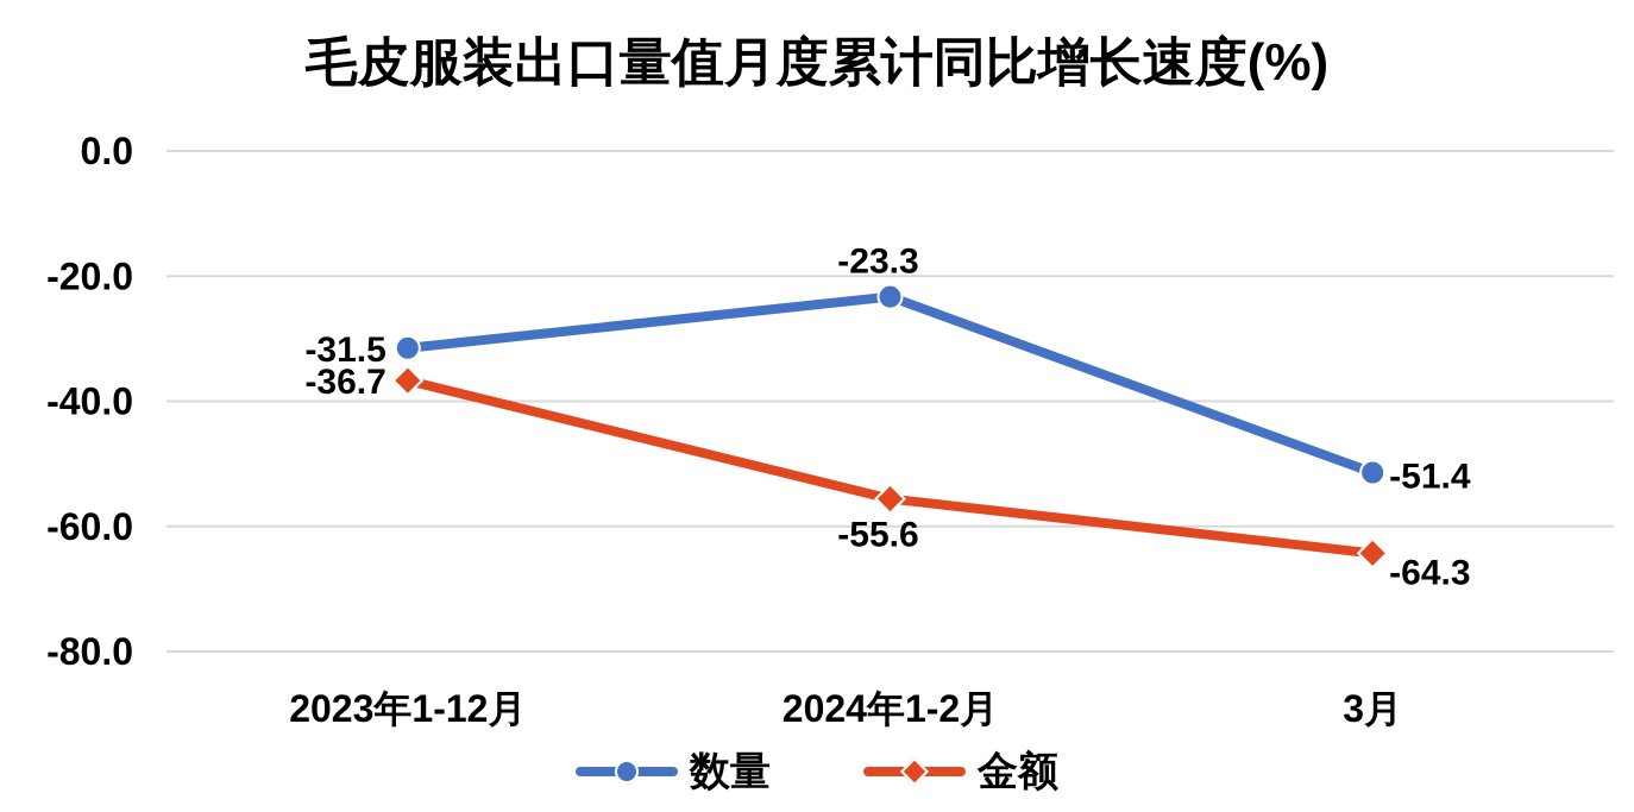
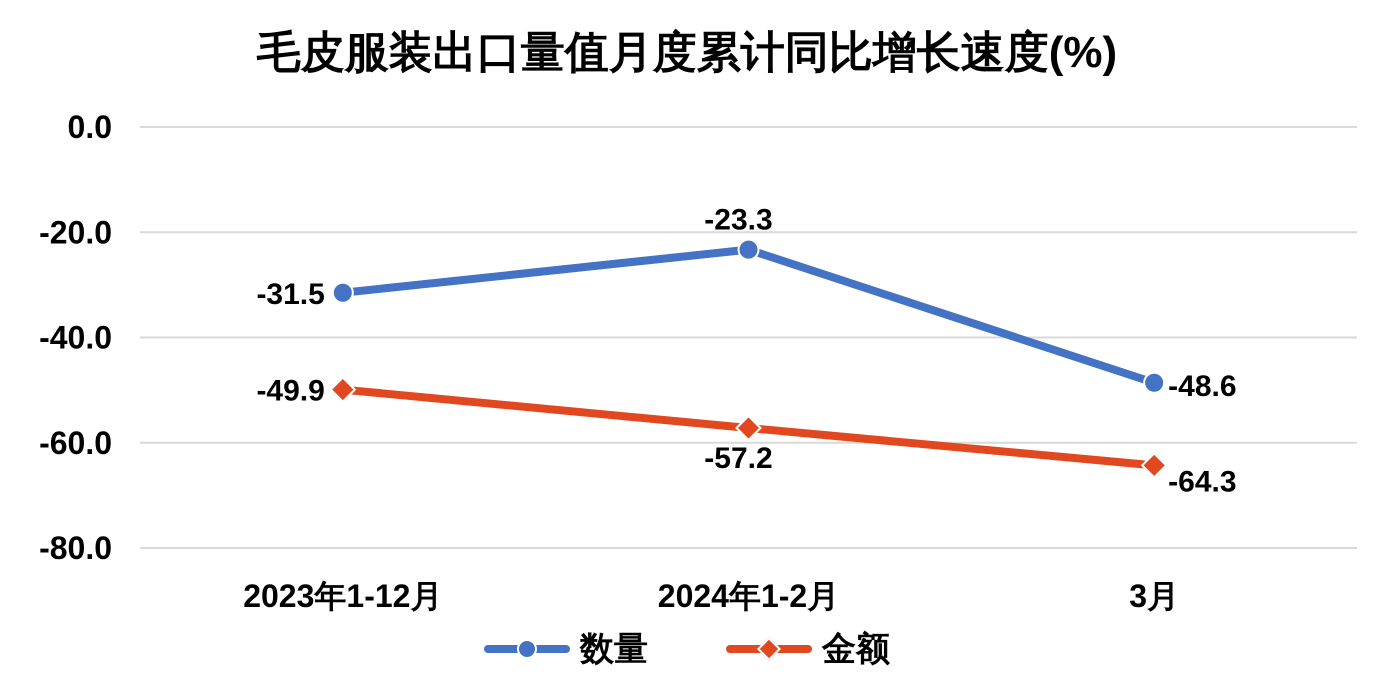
金额/2023年1-12月: -36.7 -> -49.9
金额/2024年1-2月: -55.6 -> -57.2
数量/3月: -51.4 -> -48.6
